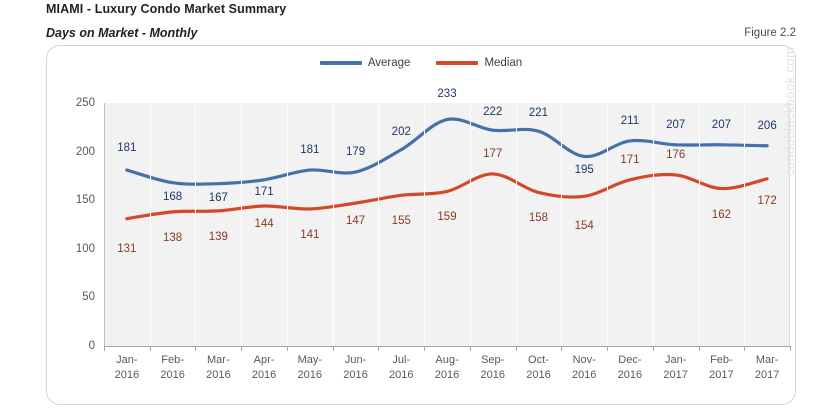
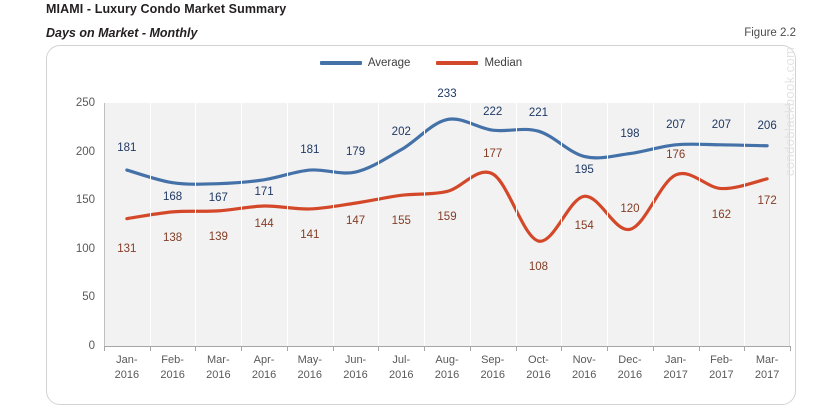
Median/Oct-2016: 158 -> 108
Average/Dec-2016: 211 -> 198
Median/Dec-2016: 171 -> 120
